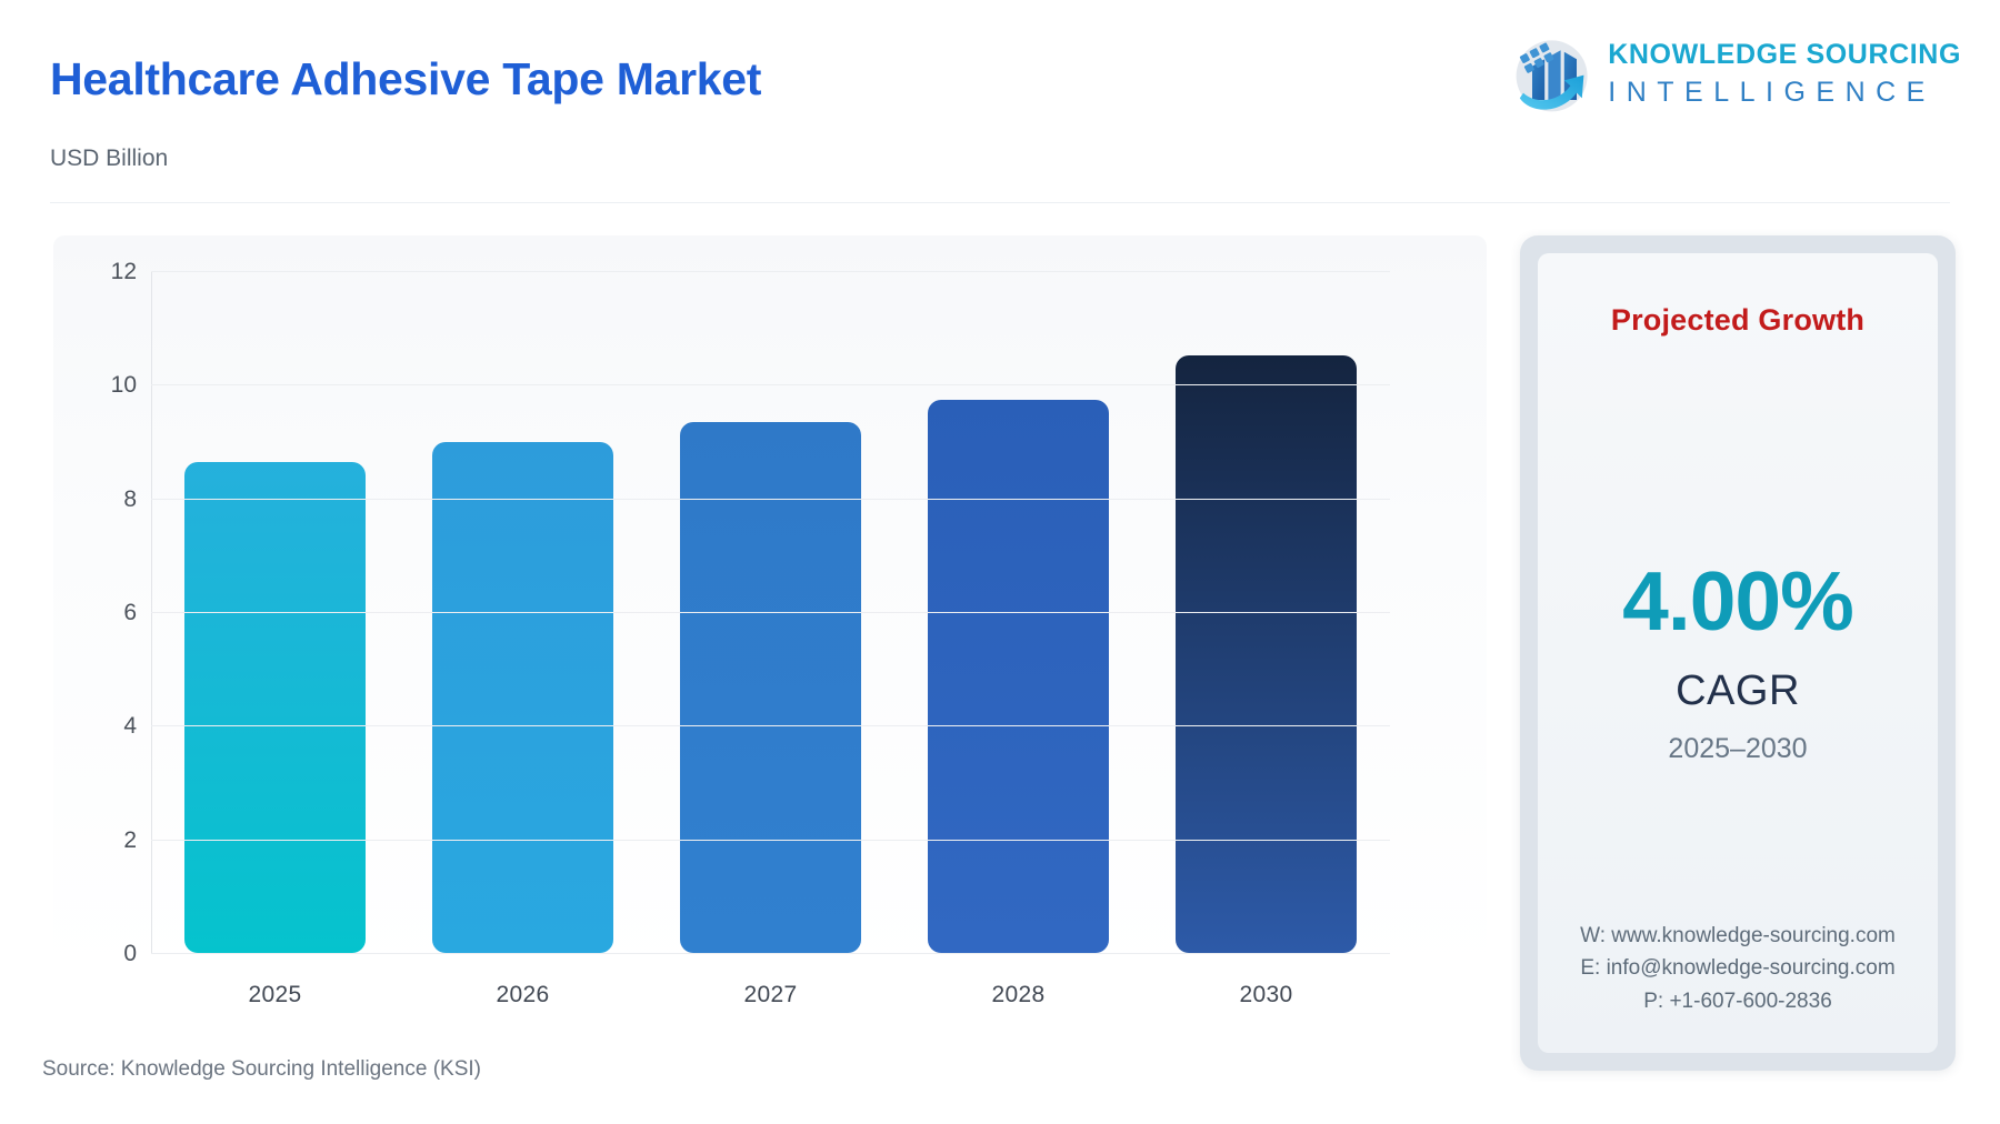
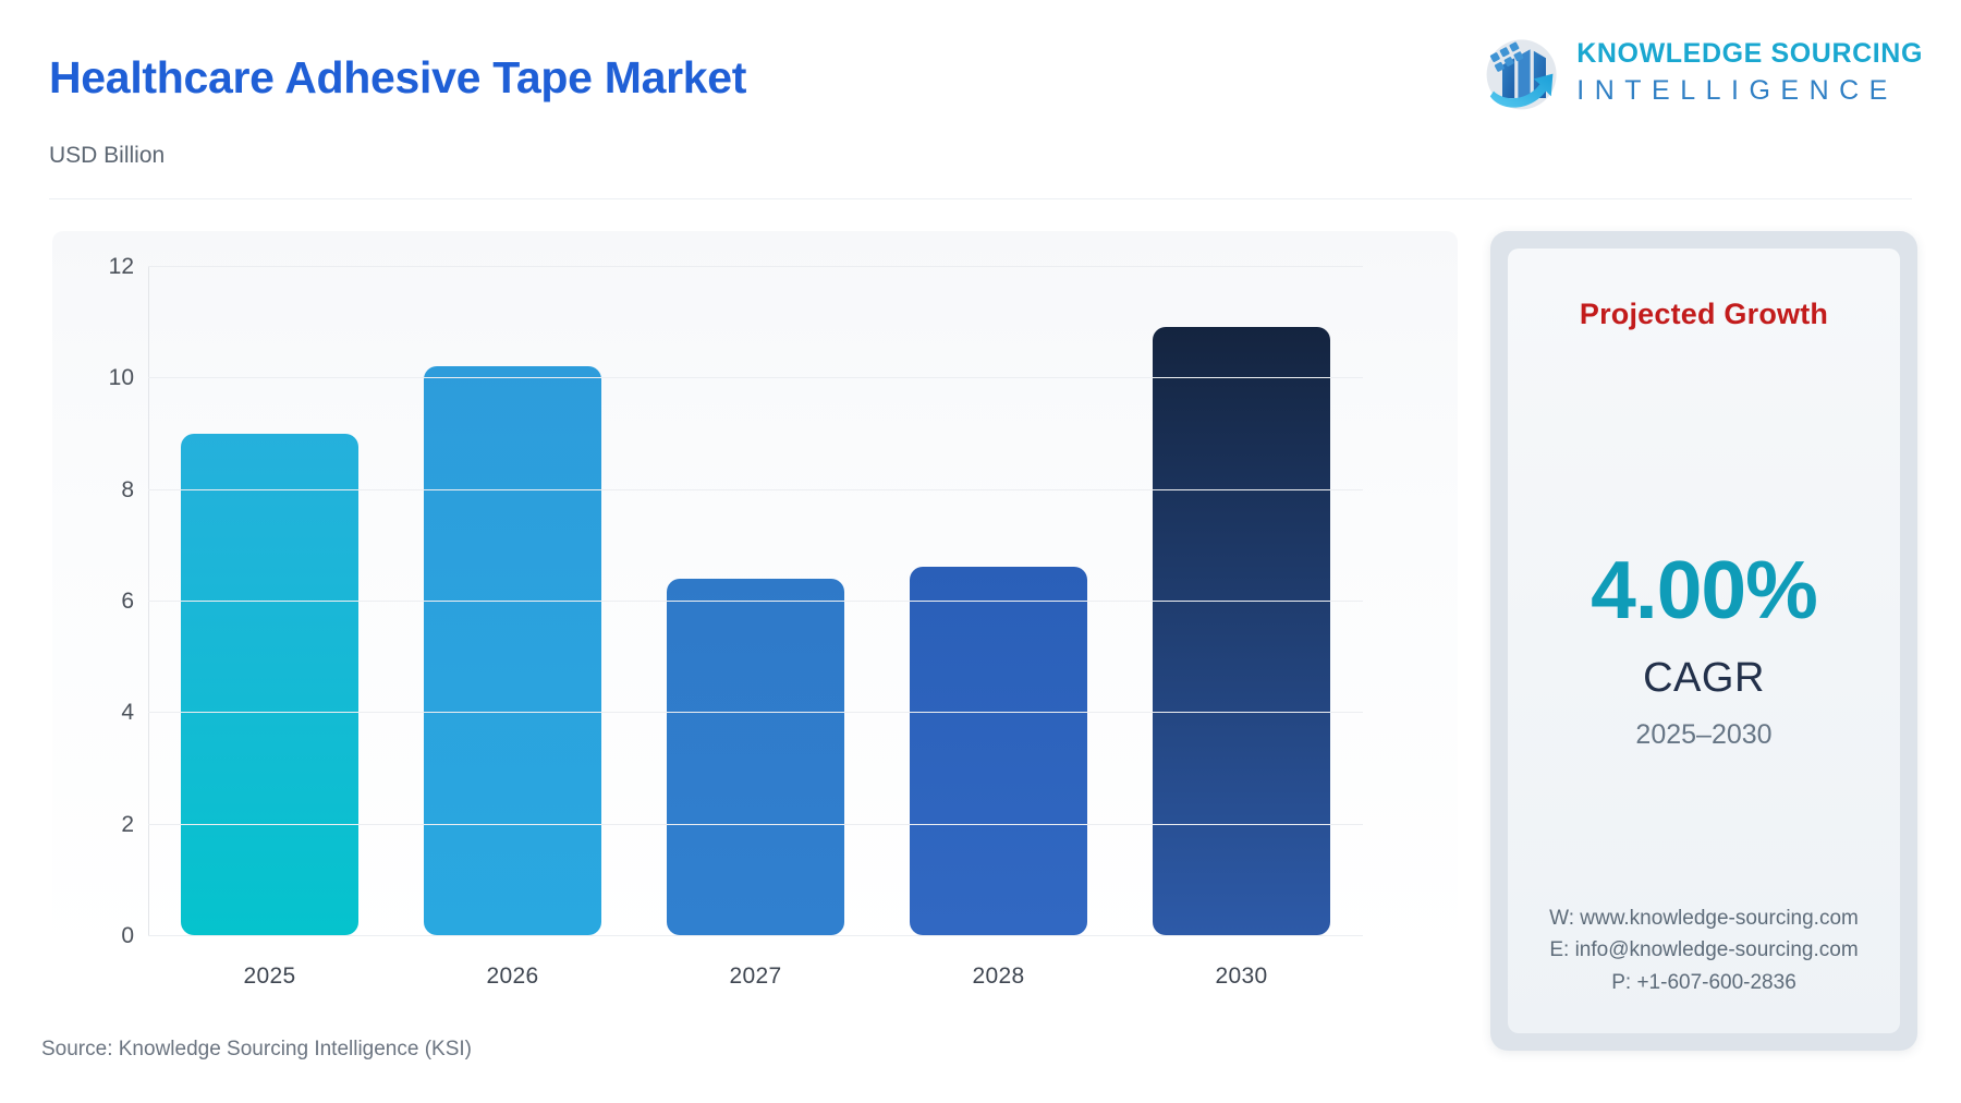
2025: 8.6 -> 9.0
2026: 9.0 -> 10.2
2027: 9.3 -> 6.4
2028: 9.7 -> 6.6
2030: 10.5 -> 10.9
